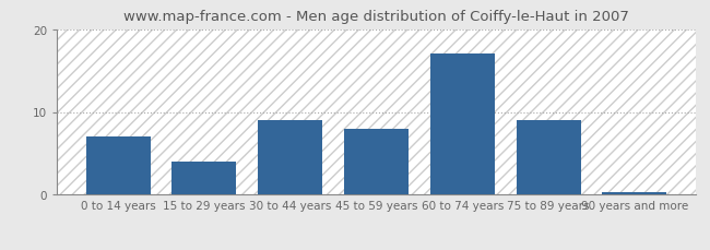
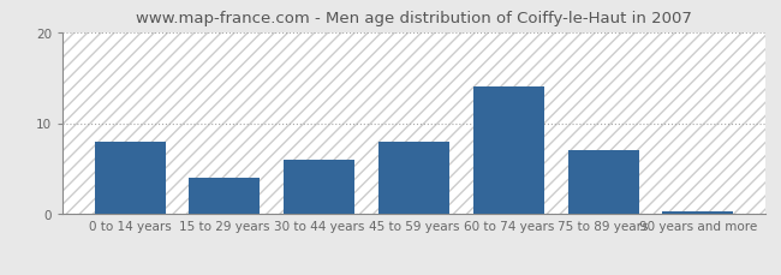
0 to 14 years: 7.0 -> 8.0
30 to 44 years: 9.0 -> 6.0
60 to 74 years: 17.0 -> 14.0
75 to 89 years: 9.0 -> 7.0
